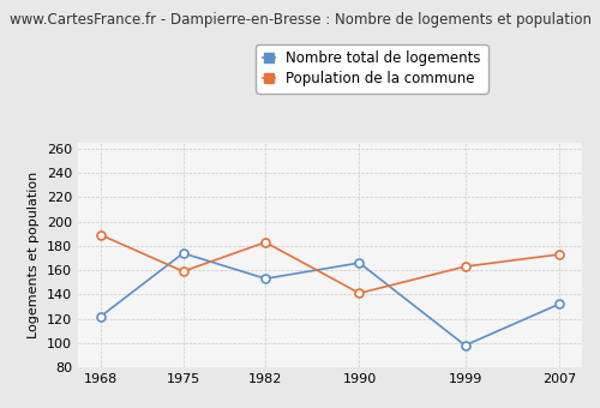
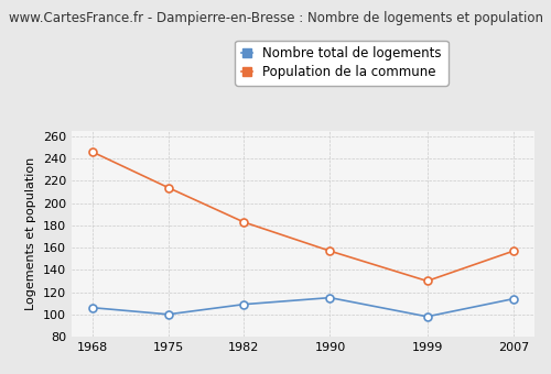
Nombre total de logements/1968: 122 -> 106
Population de la commune/1968: 189 -> 246
Nombre total de logements/1975: 174 -> 100
Population de la commune/1975: 159 -> 214
Nombre total de logements/1982: 153 -> 109
Nombre total de logements/1990: 166 -> 115
Population de la commune/1990: 141 -> 157
Population de la commune/1999: 163 -> 130
Nombre total de logements/2007: 132 -> 114
Population de la commune/2007: 173 -> 157
